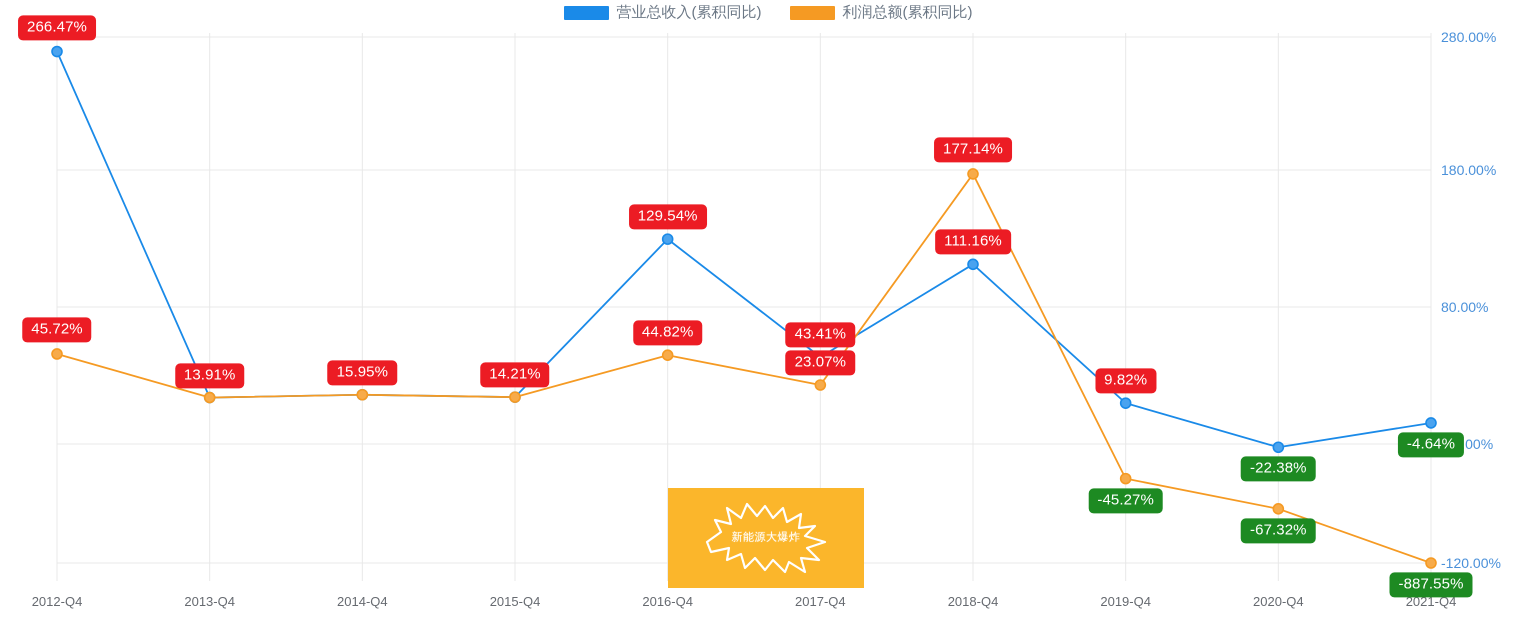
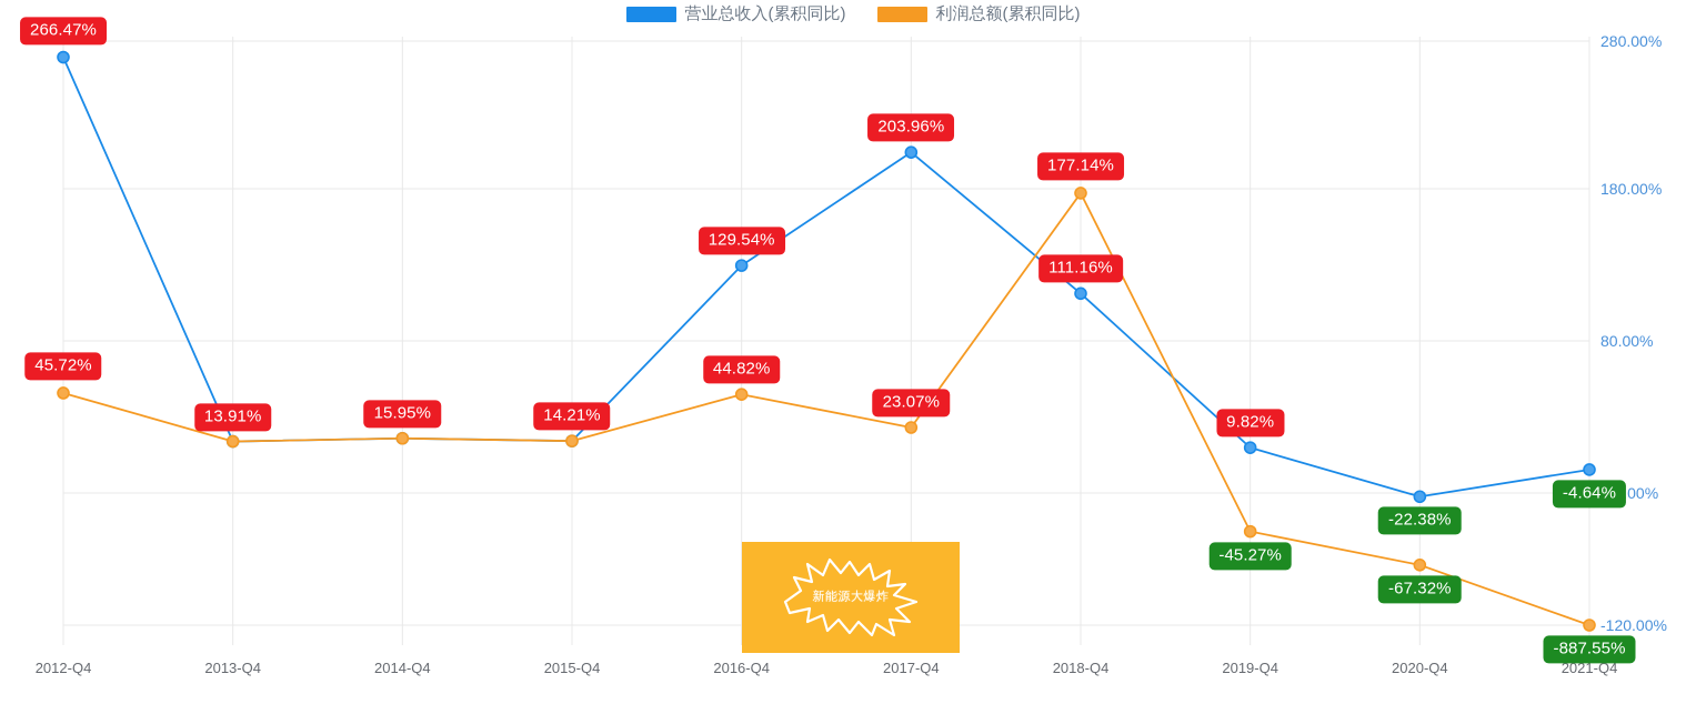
营业总收入(累积同比)/2017-Q4: 43.41% -> 203.96%
